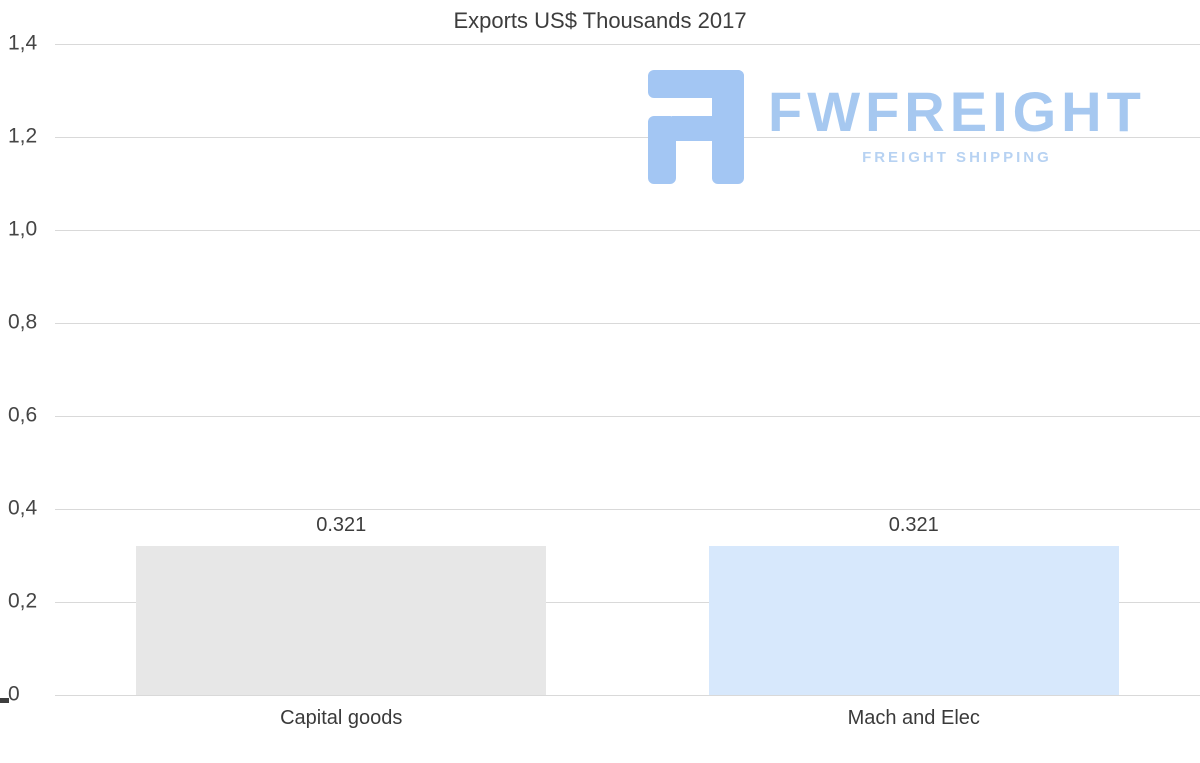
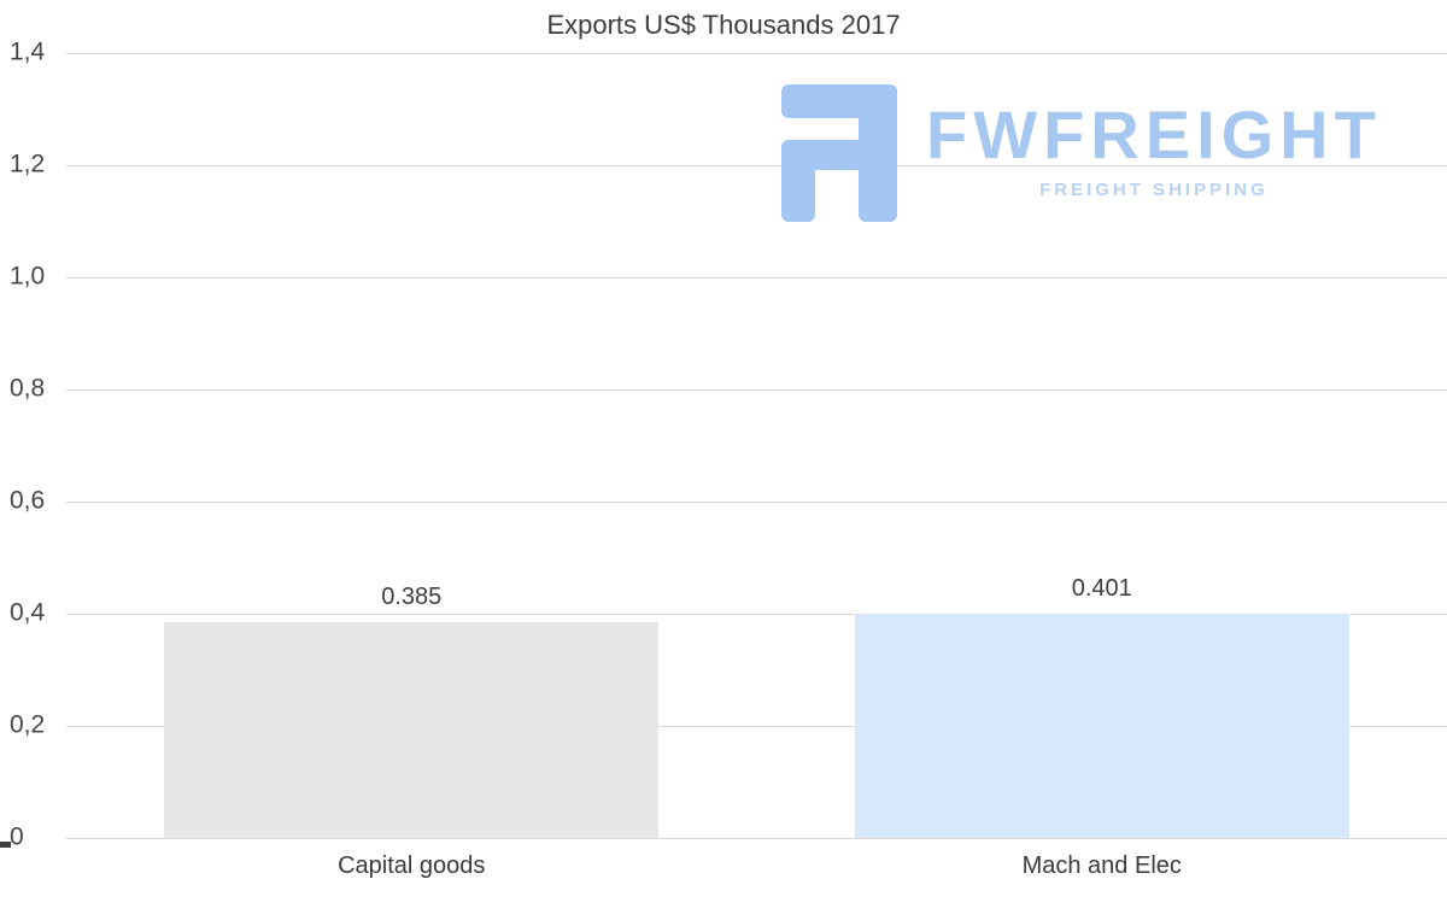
Capital goods: 0.321 -> 0.385
Mach and Elec: 0.321 -> 0.401
